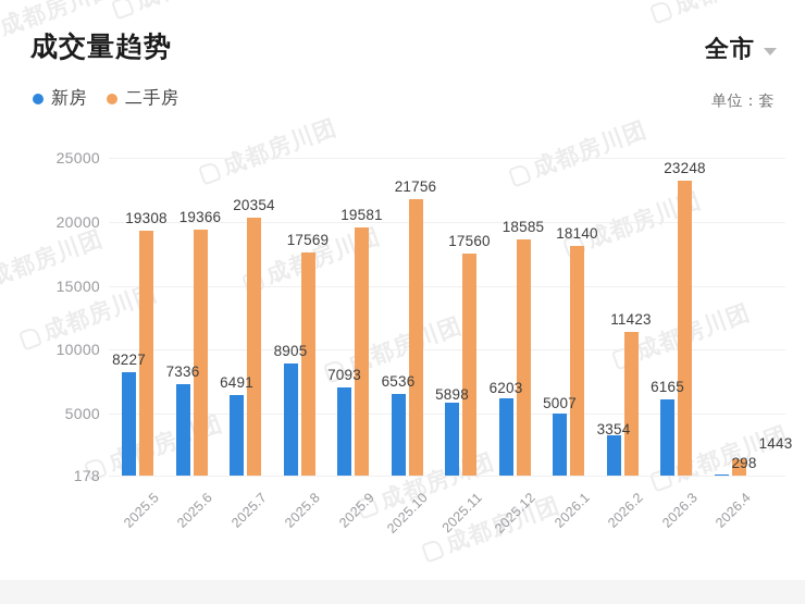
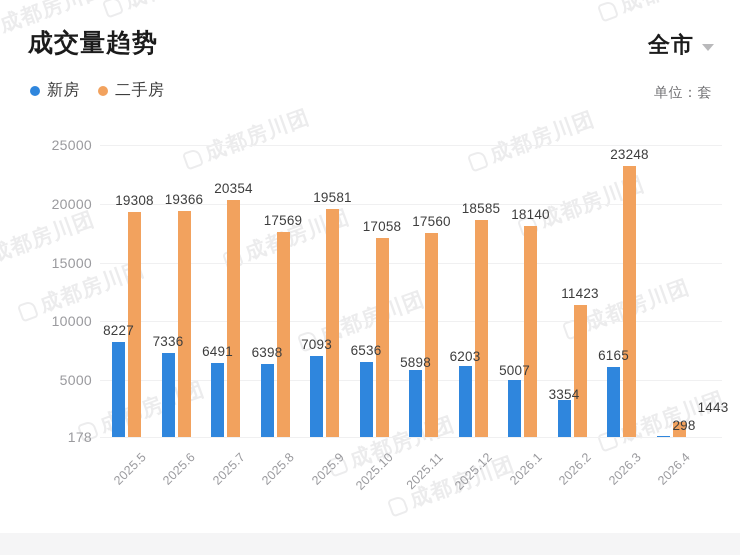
新房/2025.8: 8905 -> 6398
二手房/2025.10: 21756 -> 17058
